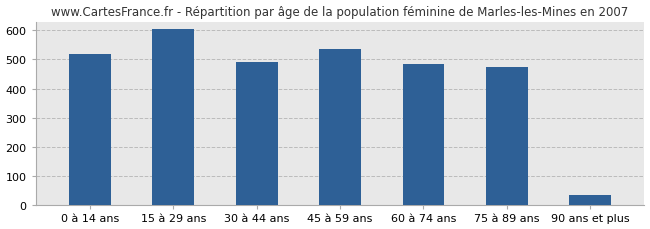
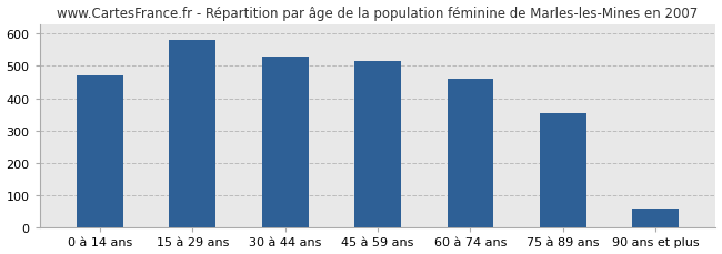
0 à 14 ans: 520 -> 470
15 à 29 ans: 603 -> 580
30 à 44 ans: 492 -> 530
45 à 59 ans: 537 -> 515
60 à 74 ans: 485 -> 460
75 à 89 ans: 473 -> 355
90 ans et plus: 35 -> 60
